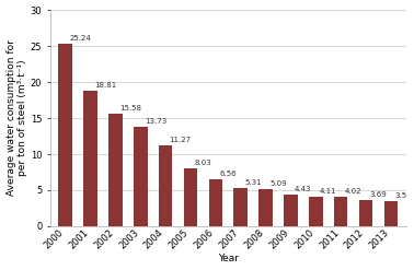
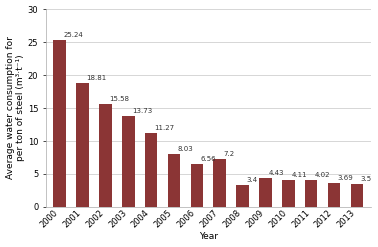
2007: 5.3 -> 7.2
2008: 5.1 -> 3.4
